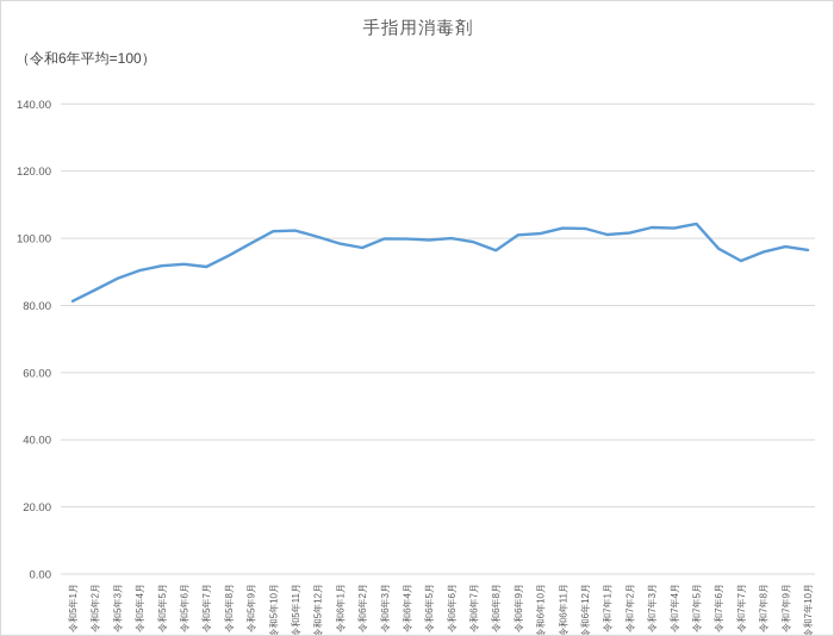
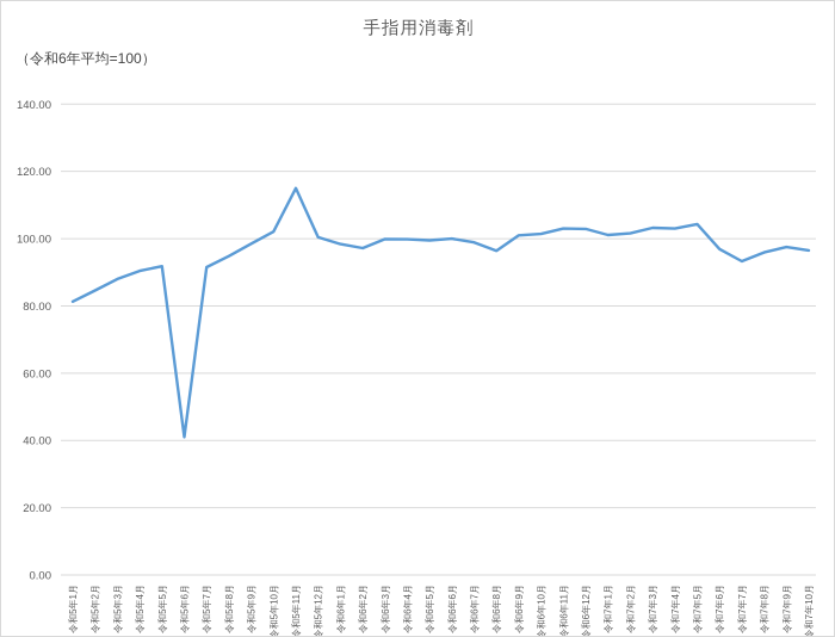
令和5年6月: 92 -> 41
令和5年11月: 102 -> 115
